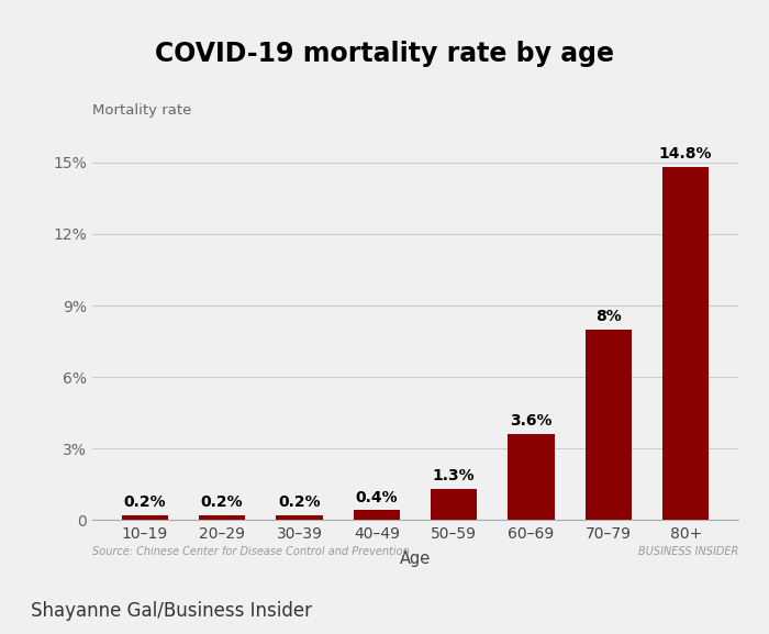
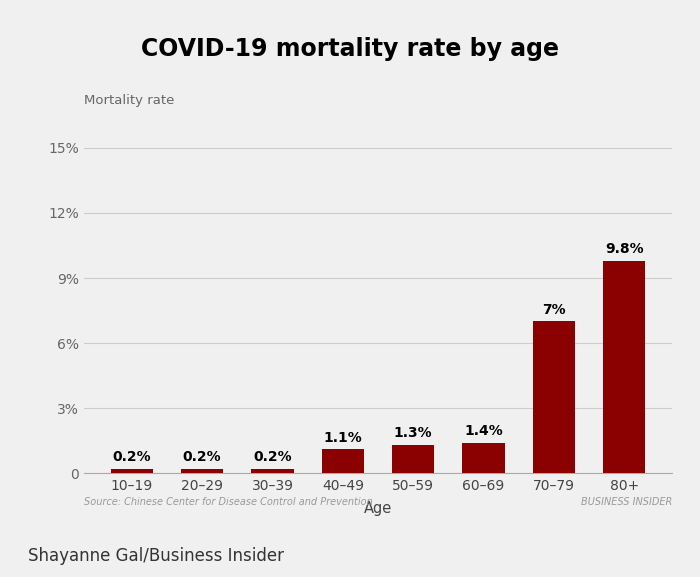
40–49: 0.4% -> 1.1%
60–69: 3.6% -> 1.4%
70–79: 8% -> 7%
80+: 14.8% -> 9.8%
